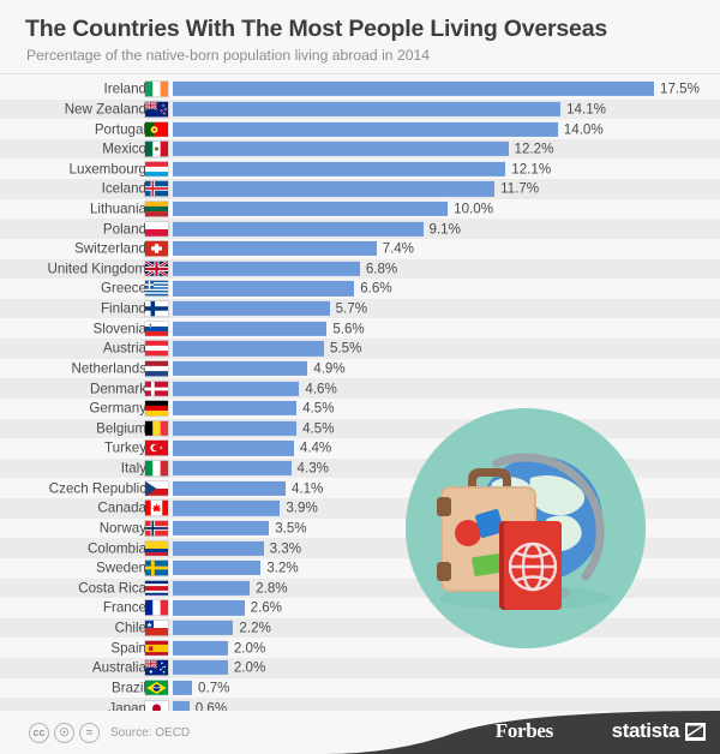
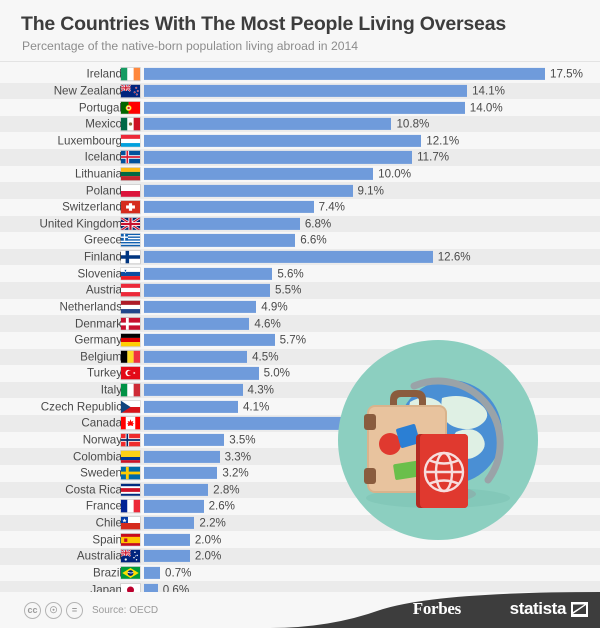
Mexico: 12.2% -> 10.8%
Finland: 5.7% -> 12.6%
Germany: 4.5% -> 5.7%
Turkey: 4.4% -> 5.0%
Canada: 3.9% -> 8.8%
United States: 0.5% -> 7.2%
